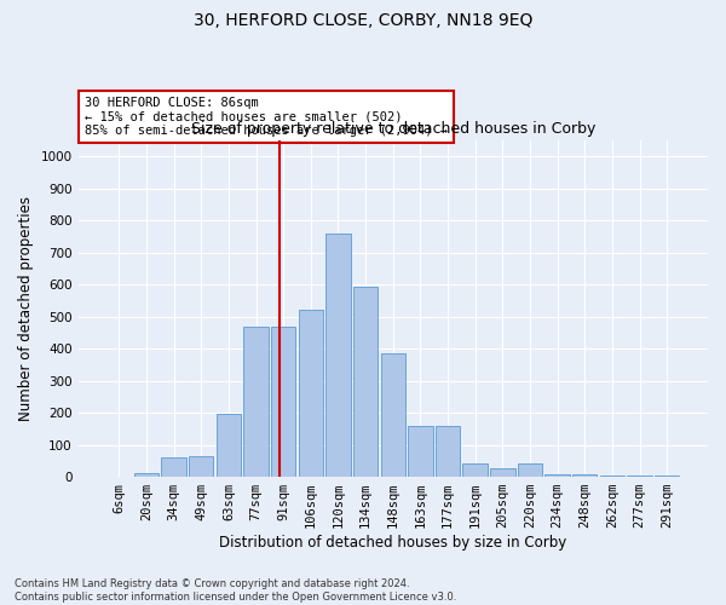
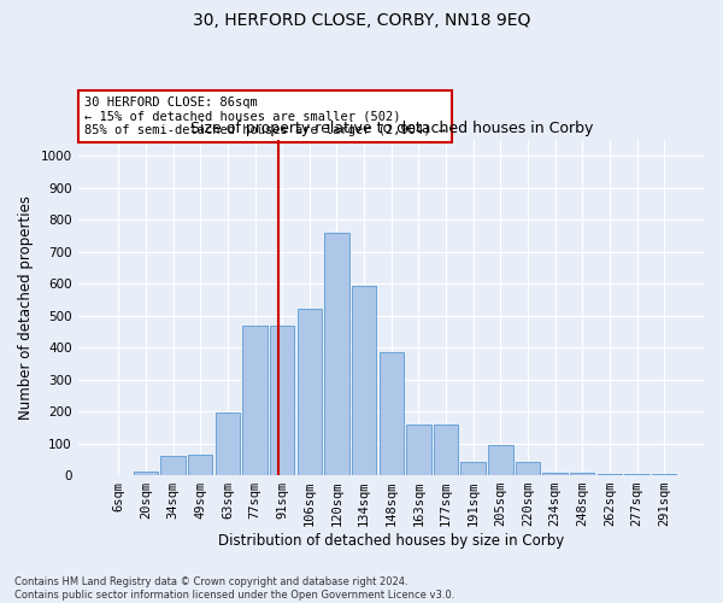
205sqm: 25 -> 95
